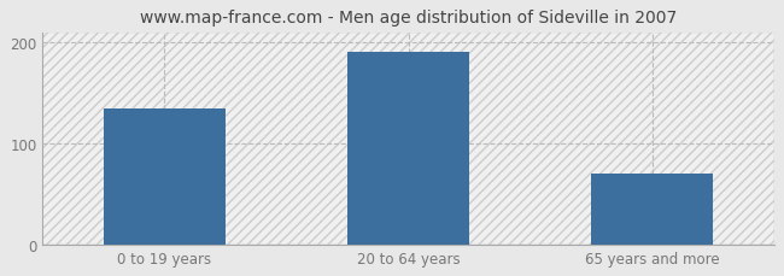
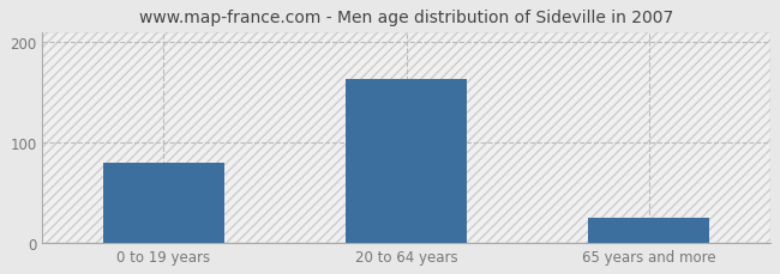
0 to 19 years: 134 -> 80
20 to 64 years: 190 -> 163
65 years and more: 70 -> 25
